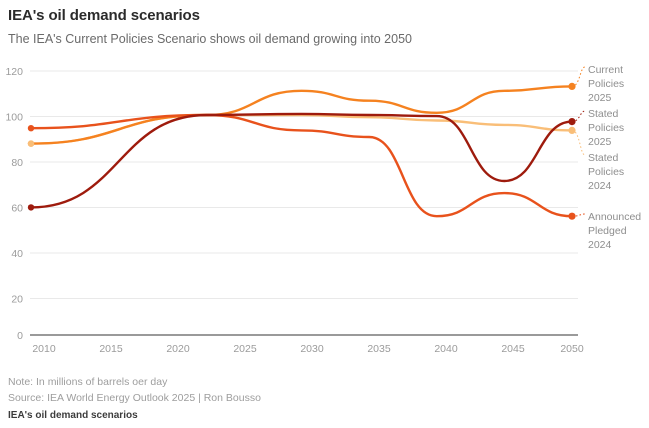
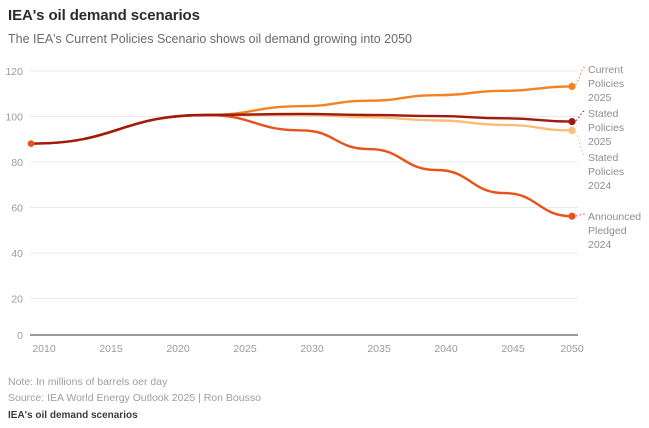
Stated Policies 2025/2010: 58 -> 87
Announced Pledged 2024/2010: 94 -> 87
Current Policies 2025/2030: 111 -> 104
Announced Pledged 2024/2035: 90 -> 84
Current Policies 2025/2040: 101 -> 109
Announced Pledged 2024/2040: 54 -> 75
Stated Policies 2025/2045: 70 -> 98
